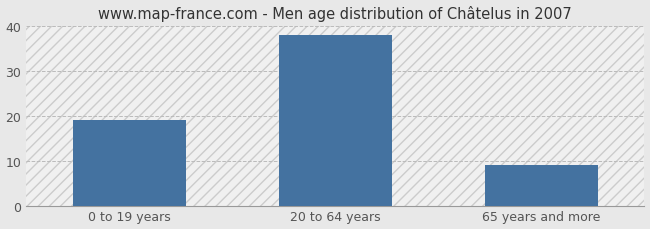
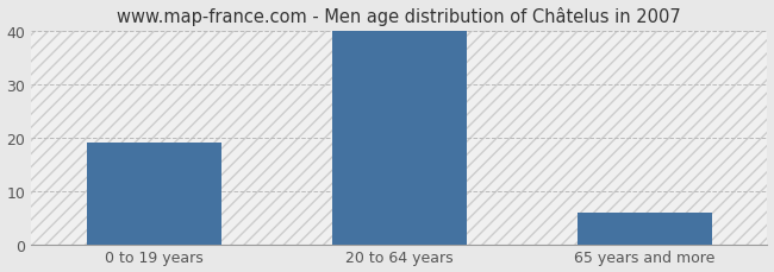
20 to 64 years: 38 -> 40
65 years and more: 9 -> 6
